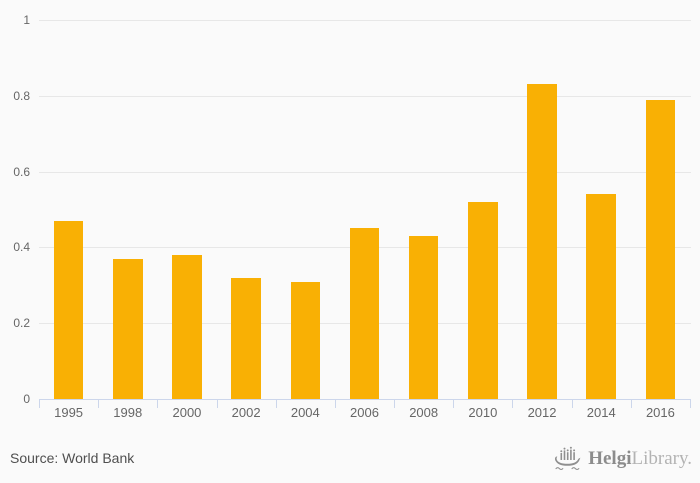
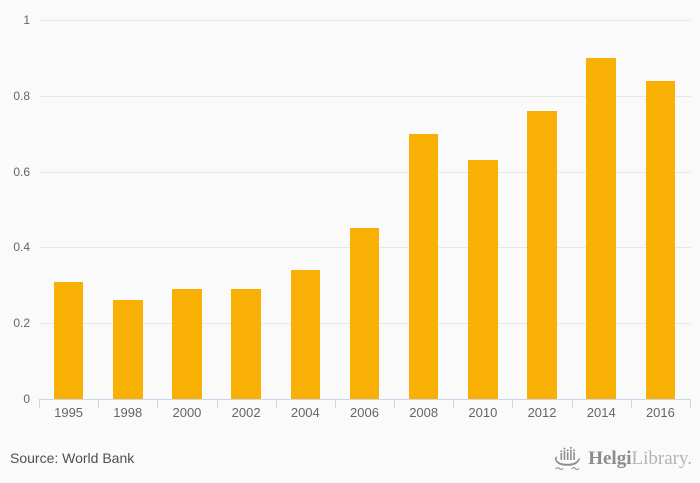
1995: 0.47 -> 0.31
1998: 0.37 -> 0.26
2000: 0.38 -> 0.29
2002: 0.32 -> 0.29
2004: 0.31 -> 0.34
2008: 0.43 -> 0.70
2010: 0.52 -> 0.63
2012: 0.83 -> 0.76
2014: 0.54 -> 0.90
2016: 0.79 -> 0.84
